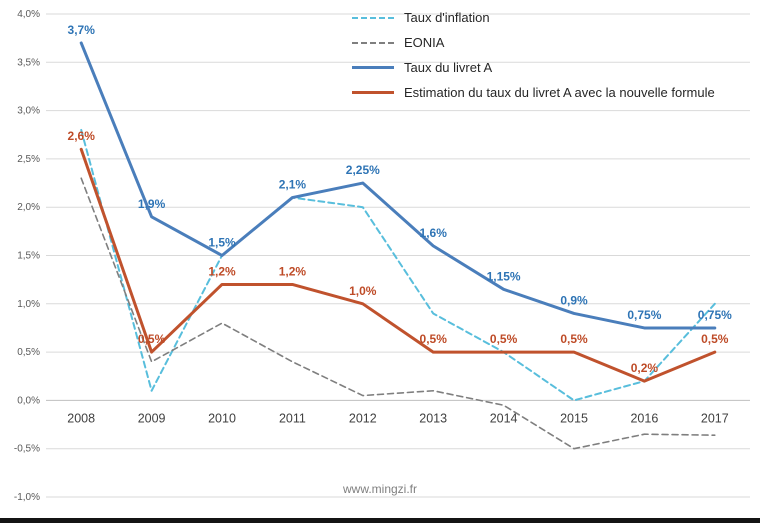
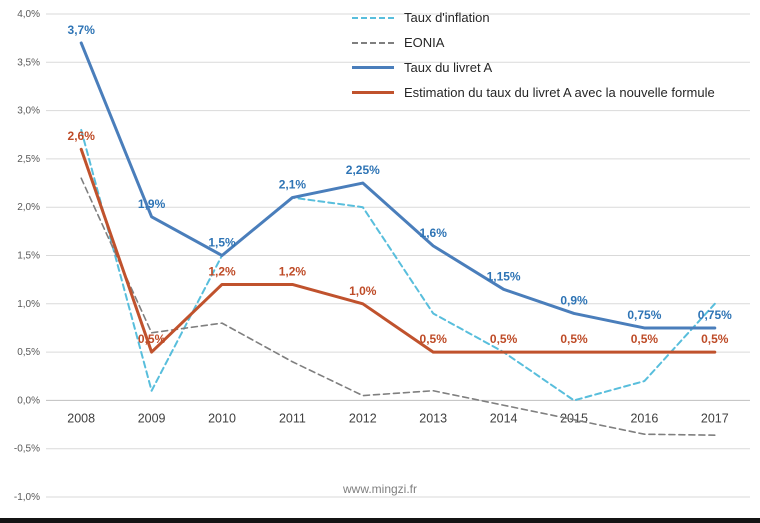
EONIA/2009: 0,4% -> 0,7%
EONIA/2015: -0,5% -> -0,2%
Estimation du taux du livret A avec la nouvelle formule/2016: 0,2% -> 0,5%
